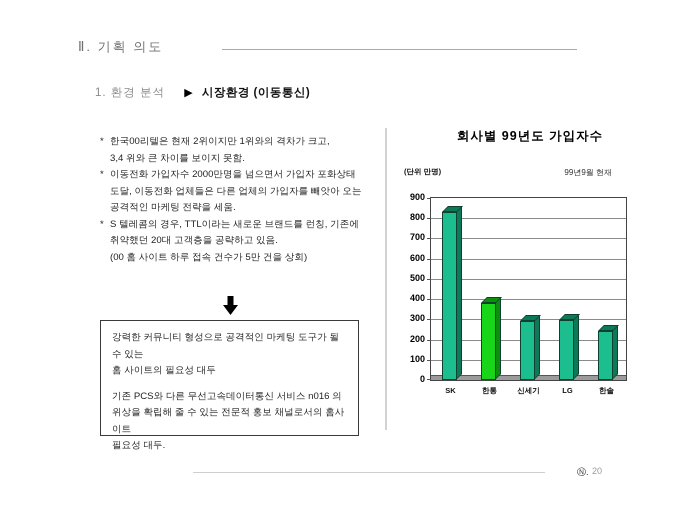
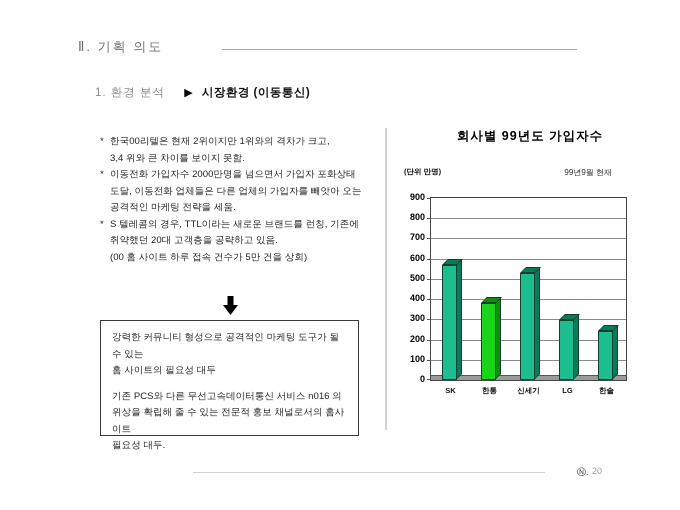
SK: 830 -> 570
신세기: 290 -> 530
